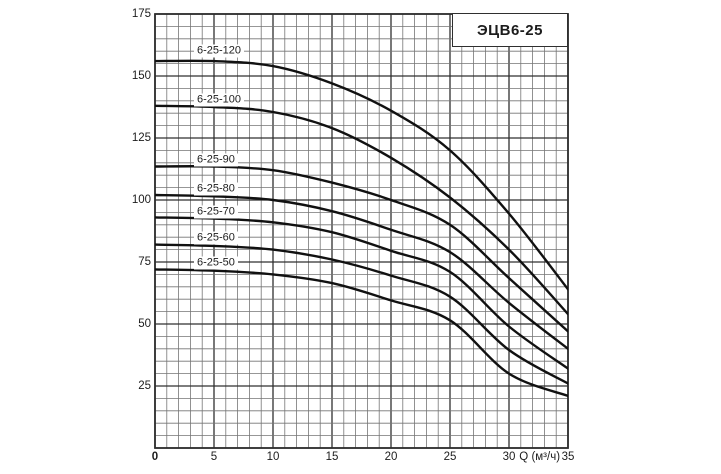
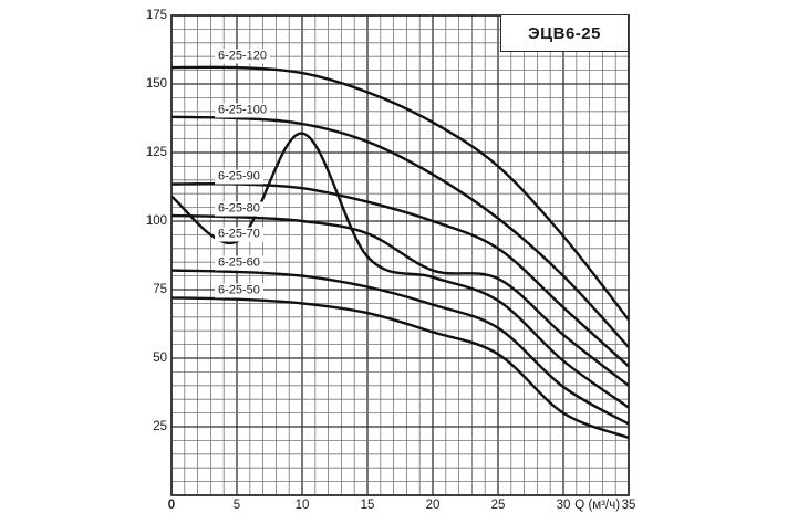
6-25-70/0: 93 -> 109
6-25-70/10: 91 -> 132
6-25-80/20: 88 -> 82
